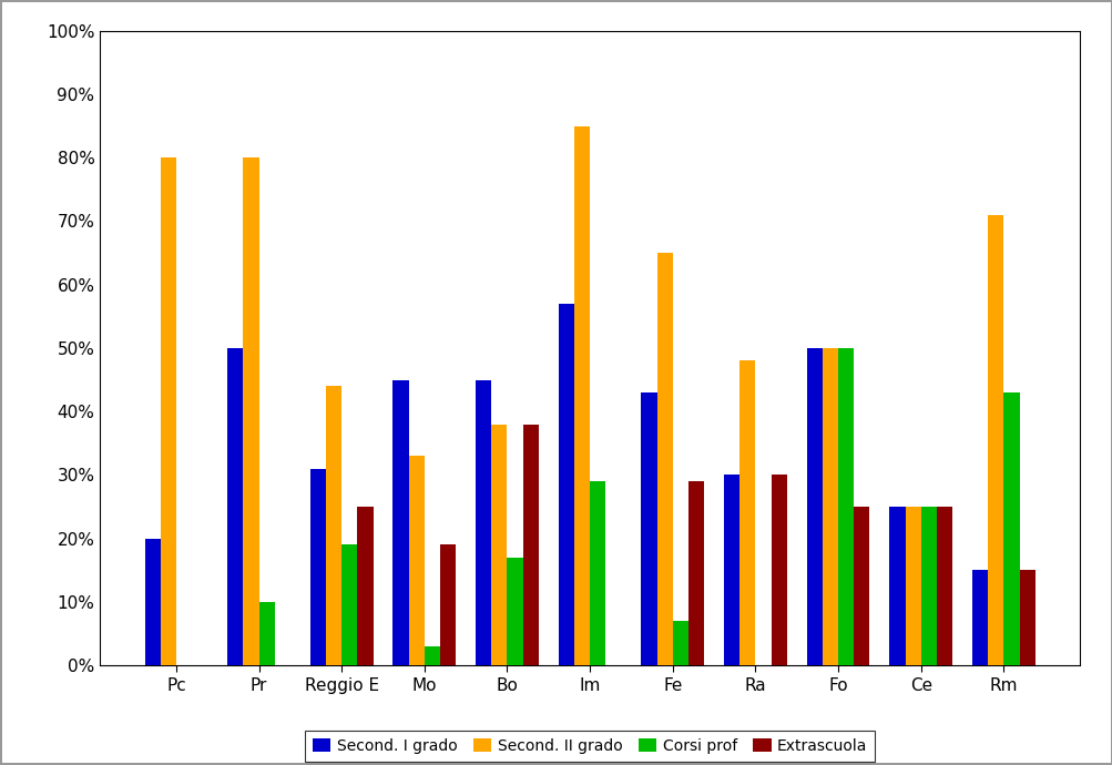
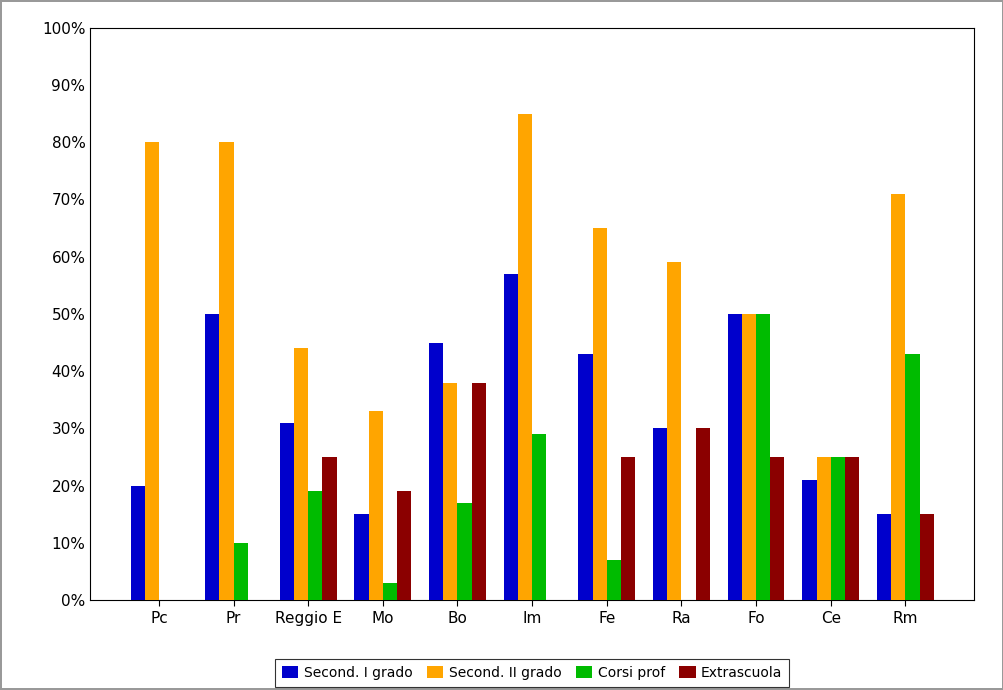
Second. I grado/Mo: 45% -> 15%
Extrascuola/Fe: 29% -> 25%
Second. II grado/Ra: 48% -> 59%
Second. I grado/Ce: 25% -> 21%
